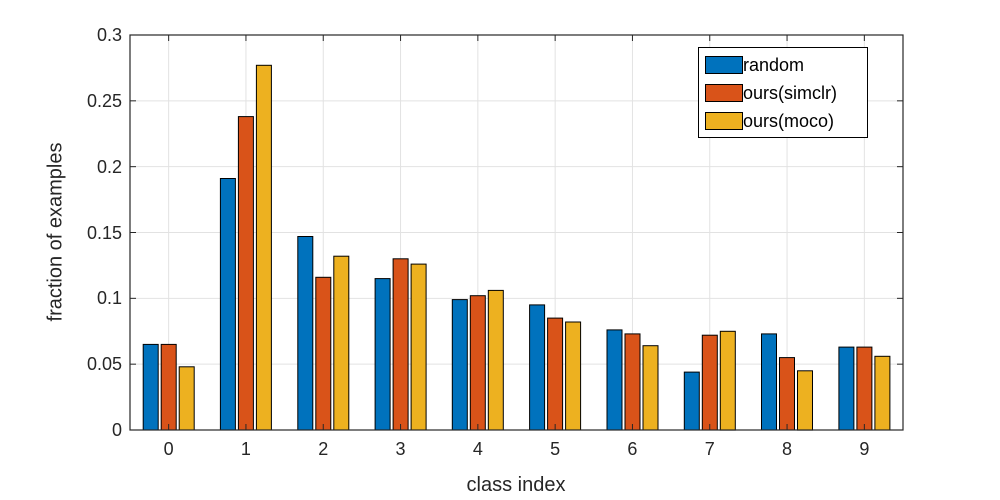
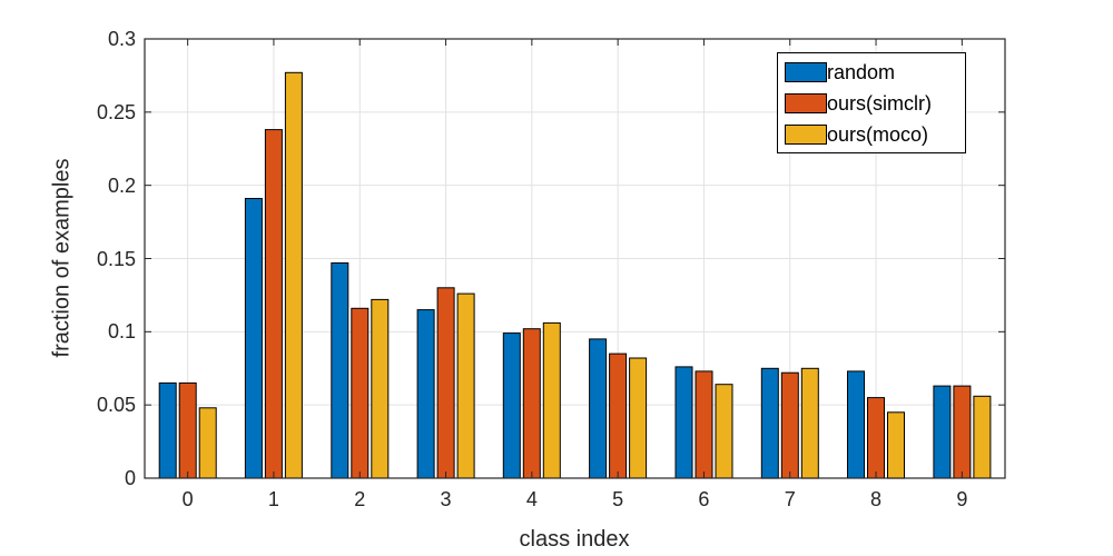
ours(moco)/2: 0.132 -> 0.122
random/7: 0.044 -> 0.075
